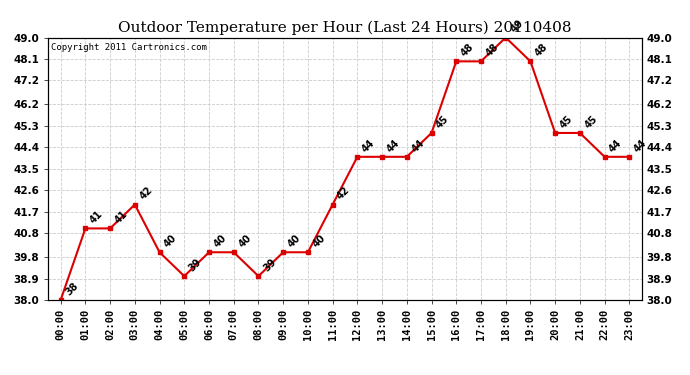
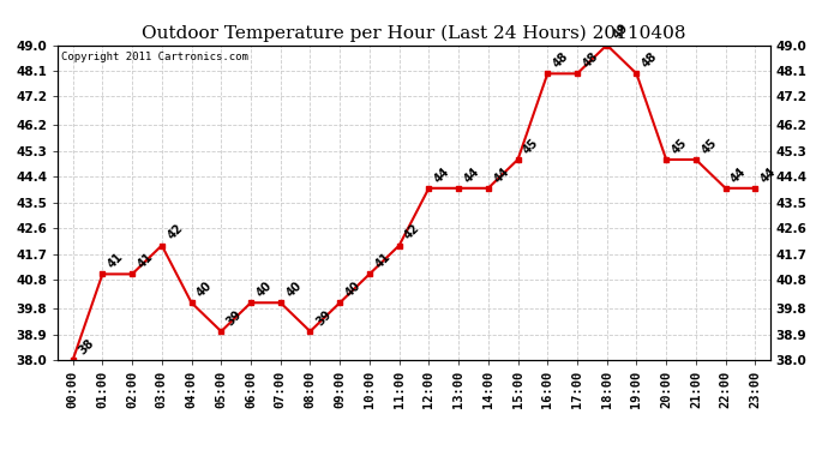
10:00: 40 -> 41
